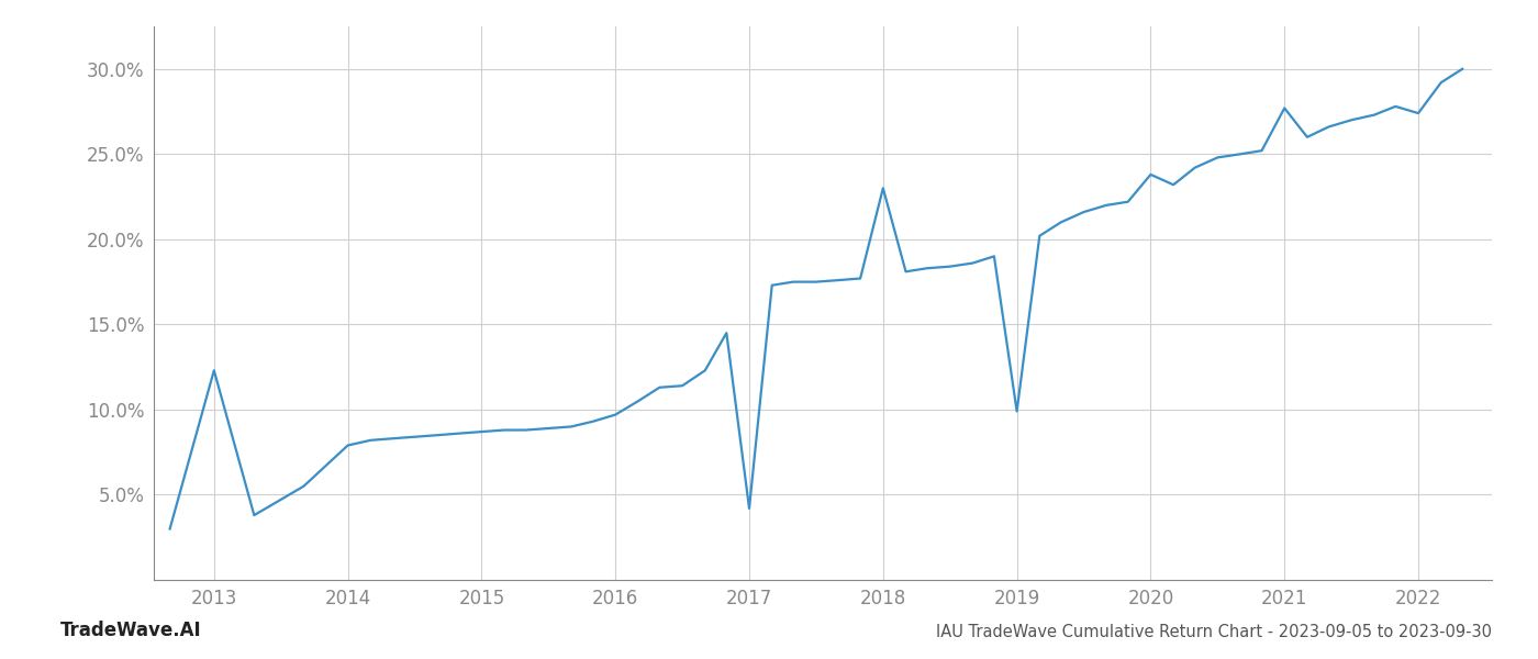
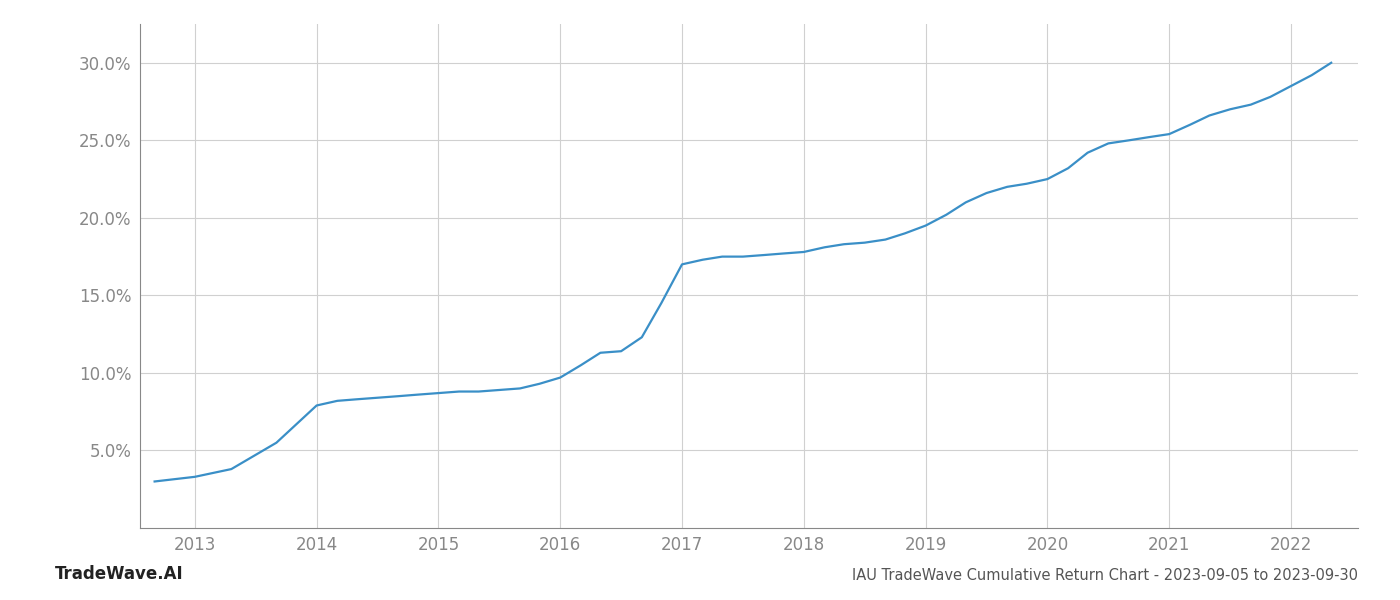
2013: 12.3% -> 3.3%
2017: 4.2% -> 17.0%
2018: 23.0% -> 17.8%
2019: 9.9% -> 19.5%
2020: 23.8% -> 22.5%
2021: 27.7% -> 25.4%
2022: 27.4% -> 28.5%
